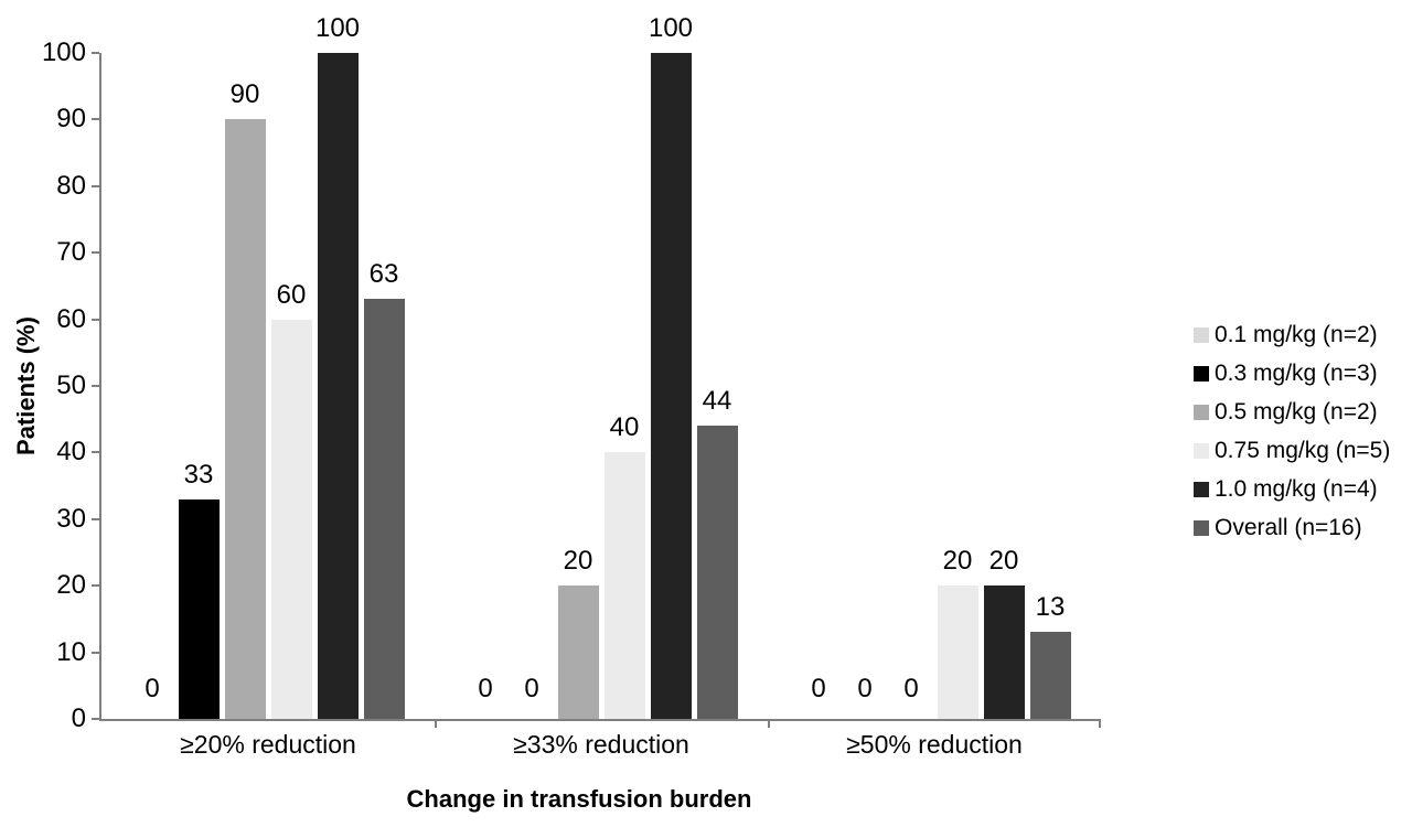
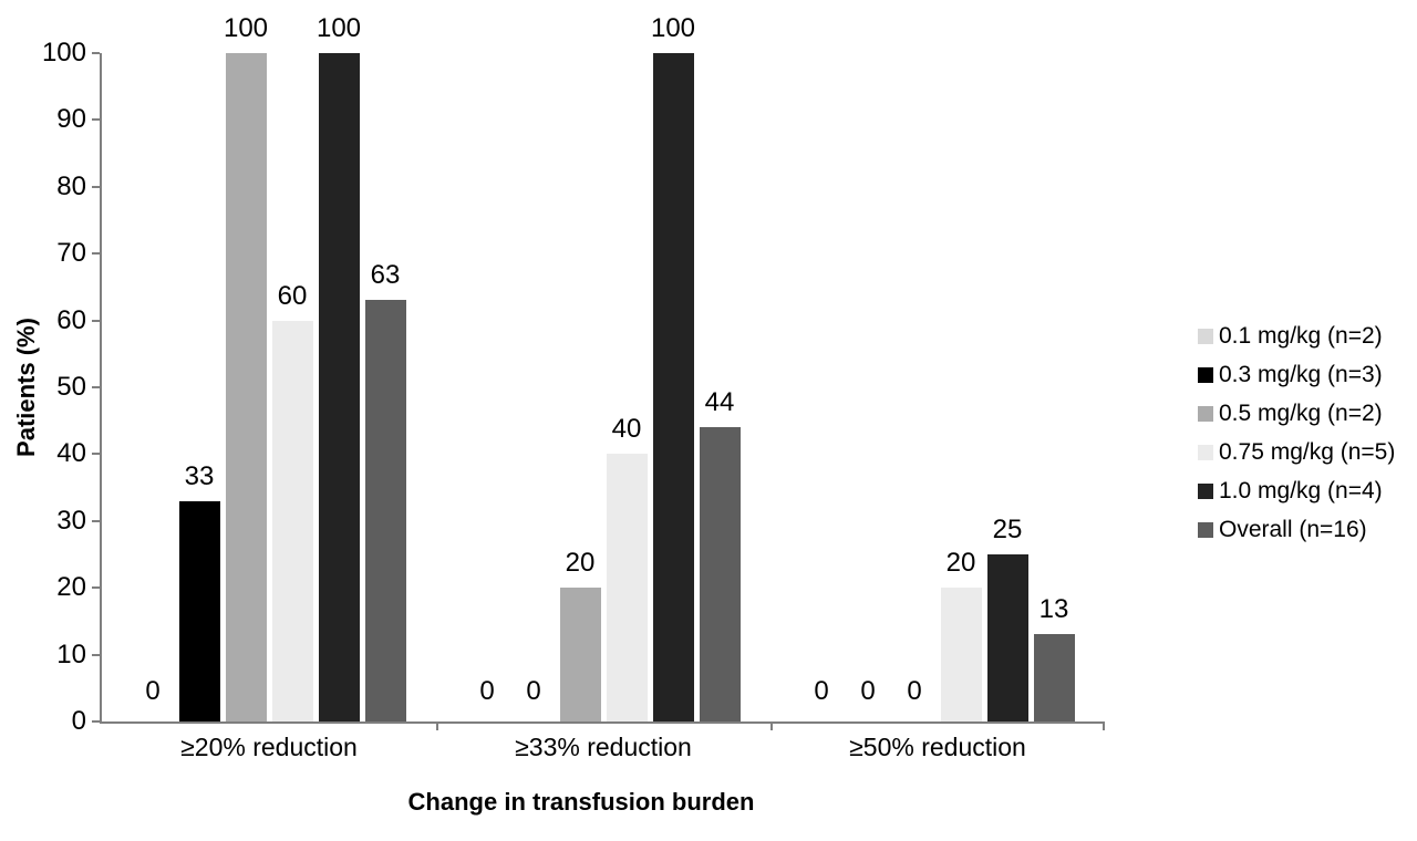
0.5 mg/kg (n=2)/≥20% reduction: 90 -> 100
1.0 mg/kg (n=4)/≥50% reduction: 20 -> 25
